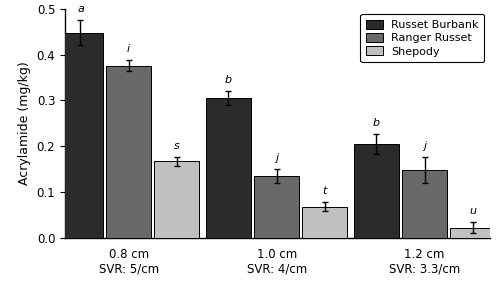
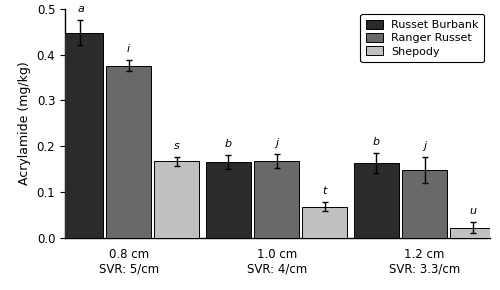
Russet Burbank/1.0 cm SVR: 4/cm: 0.305 -> 0.165
Ranger Russet/1.0 cm SVR: 4/cm: 0.135 -> 0.168
Russet Burbank/1.2 cm SVR: 3.3/cm: 0.205 -> 0.164
